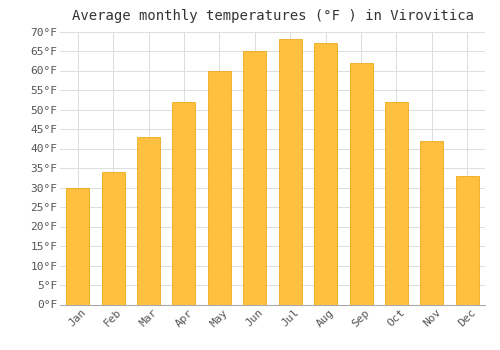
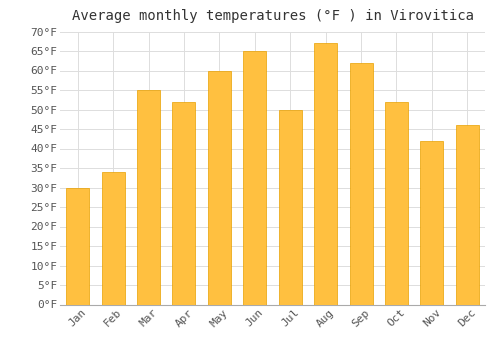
Mar: 43°F -> 55°F
Jul: 68°F -> 50°F
Dec: 33°F -> 46°F
